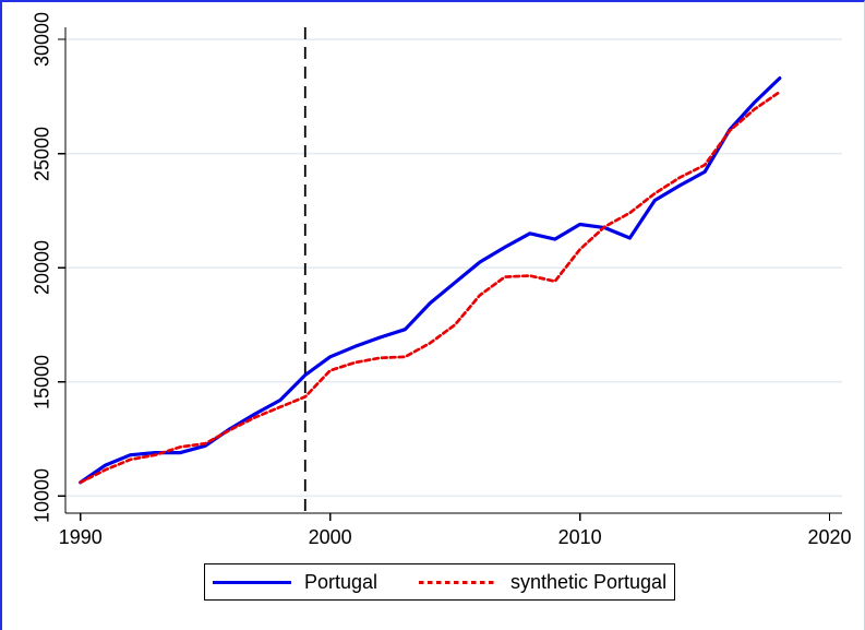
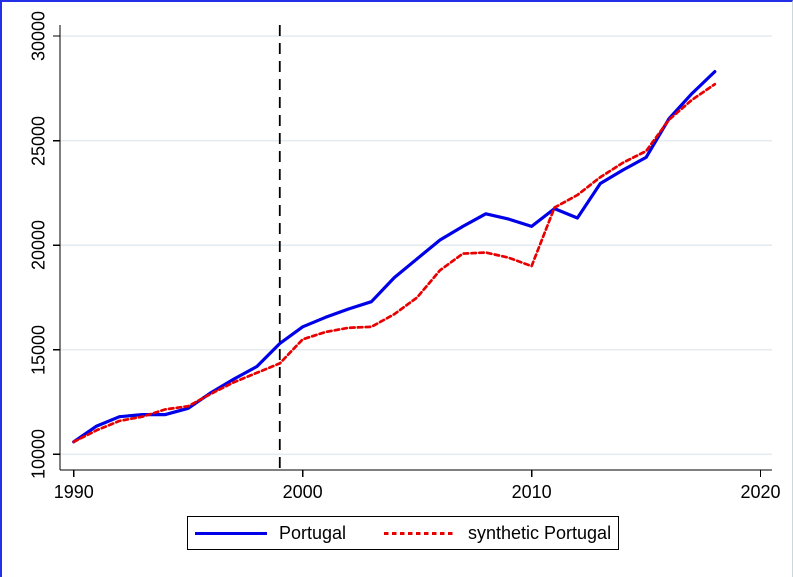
Portugal/2010: 21900 -> 20900
synthetic Portugal/2010: 20800 -> 19000
